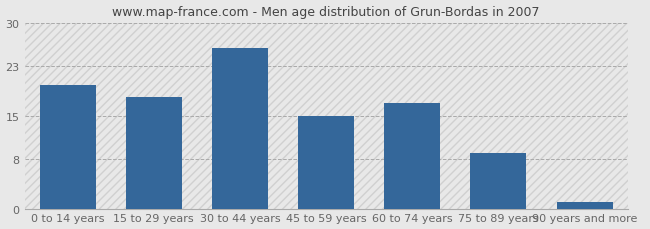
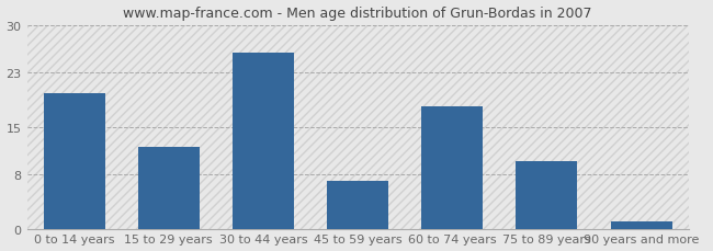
15 to 29 years: 18 -> 12
45 to 59 years: 15 -> 7
60 to 74 years: 17 -> 18
75 to 89 years: 9 -> 10
